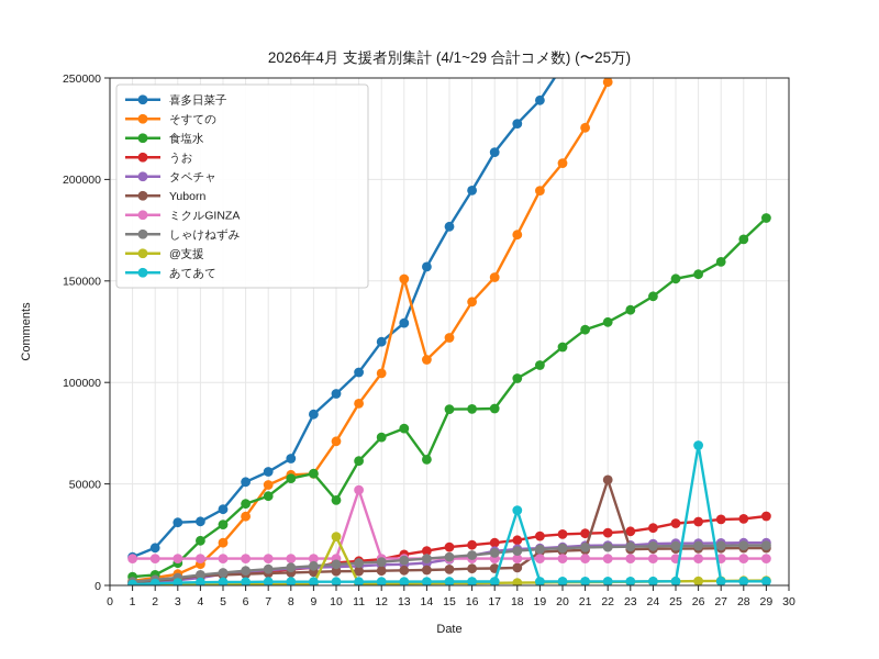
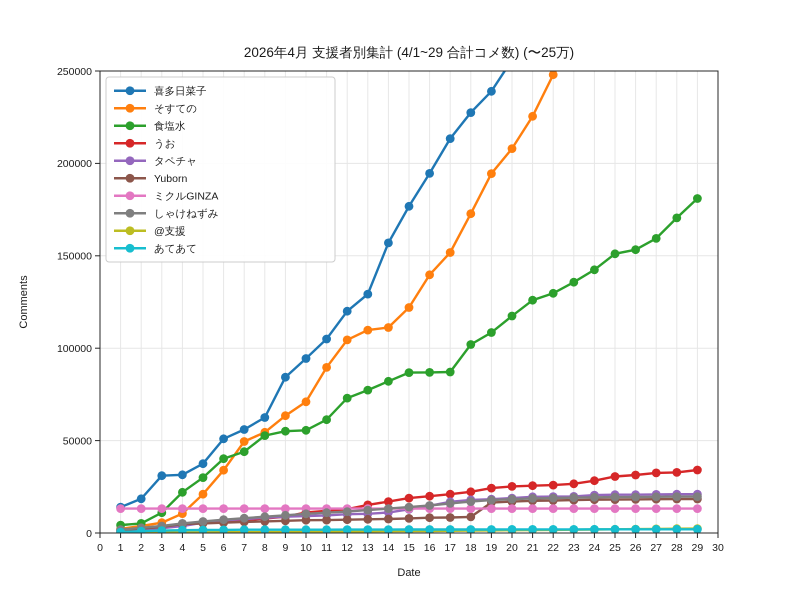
そすての/9: 55000 -> 64000
食塩水/10: 42000 -> 56000
@支援/10: 24000 -> 1000
ミクルGINZA/11: 47000 -> 13000
そすての/13: 151000 -> 110000
食塩水/14: 62000 -> 82000
あてあて/18: 37000 -> 2000
Yuborn/22: 52000 -> 18000
あてあて/26: 69000 -> 2000
